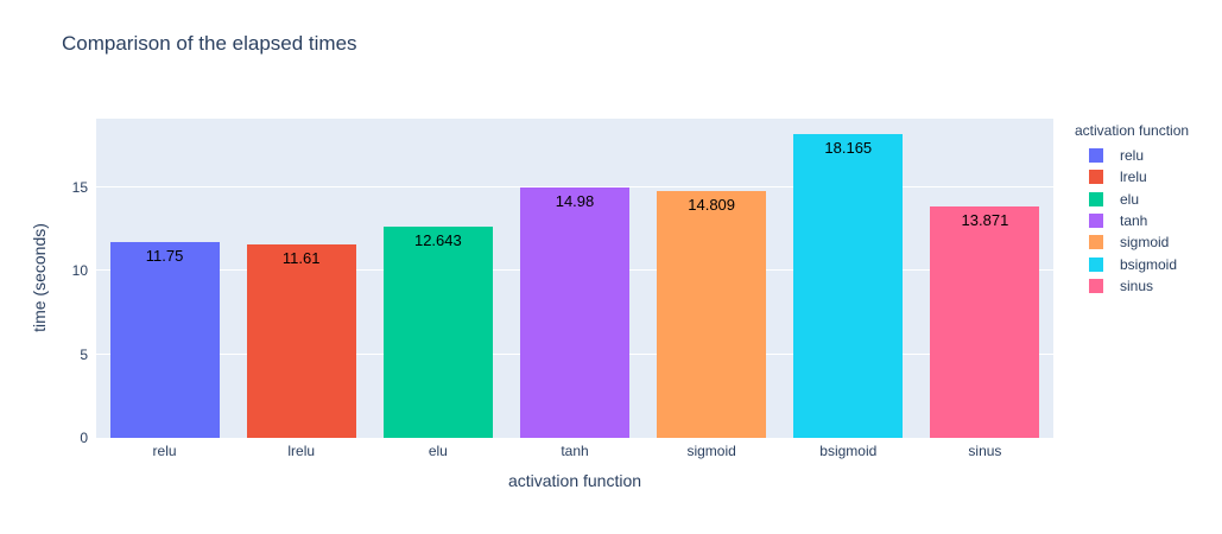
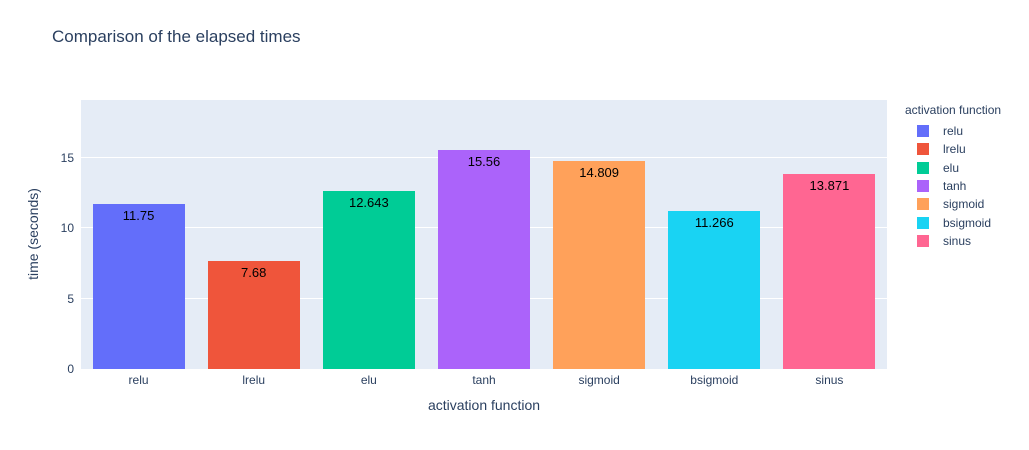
lrelu: 11.61 -> 7.68
tanh: 14.98 -> 15.56
bsigmoid: 18.165 -> 11.266
